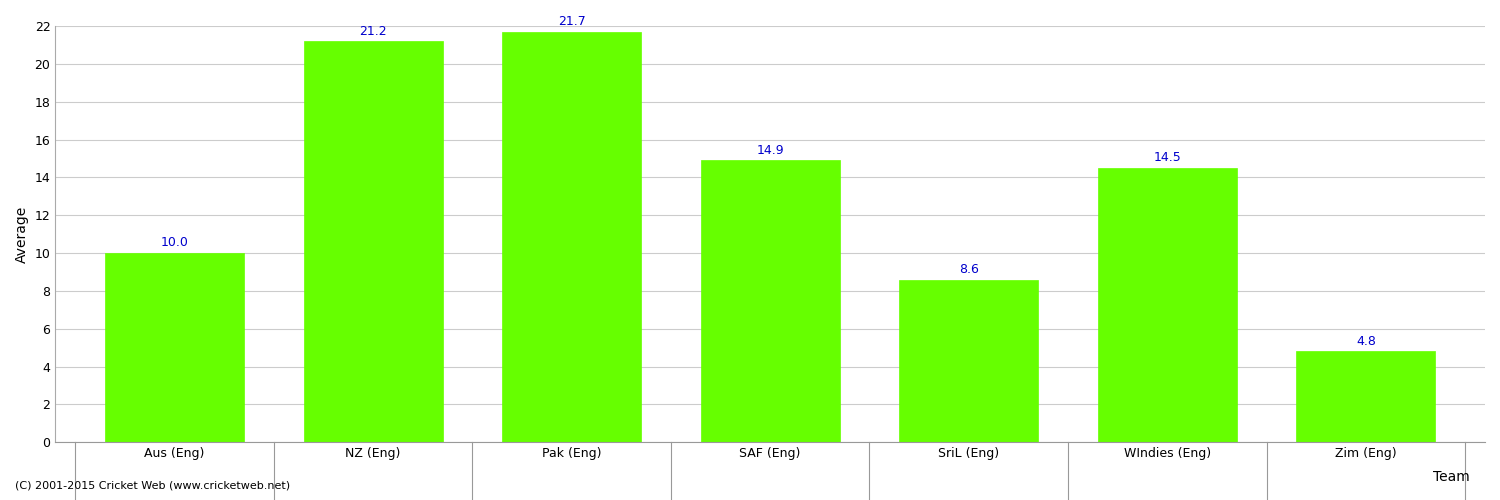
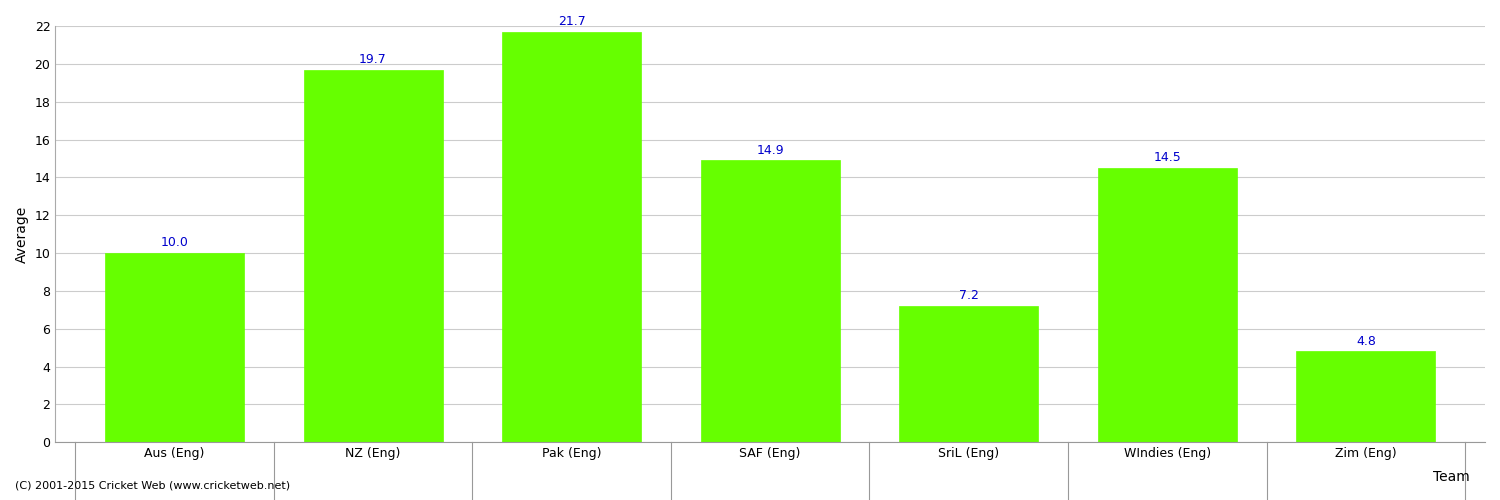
NZ (Eng): 21.2 -> 19.7
SriL (Eng): 8.6 -> 7.2
